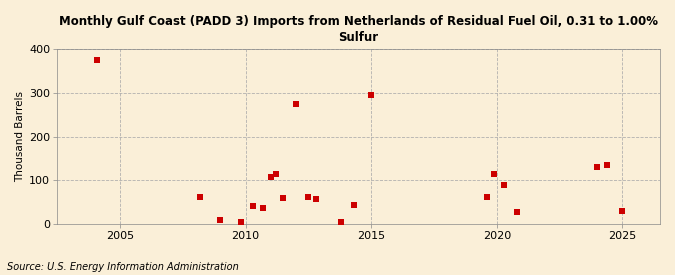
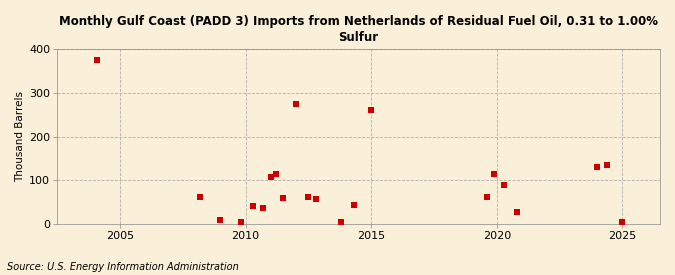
2015: 295 -> 262
2025: 30 -> 5
